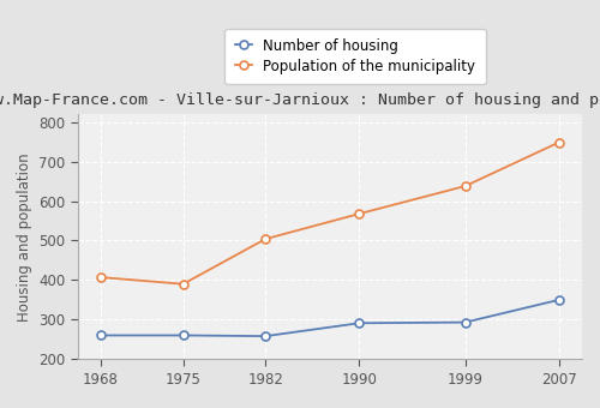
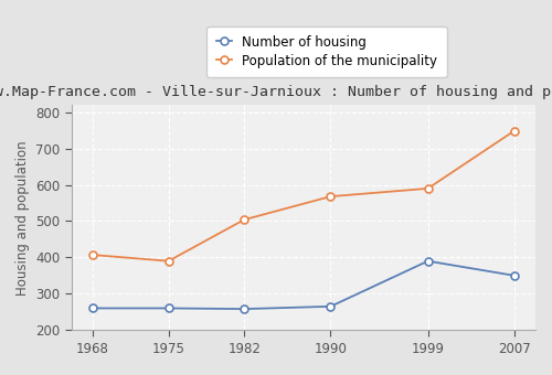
Number of housing/1990: 291 -> 265
Number of housing/1999: 293 -> 390
Population of the municipality/1999: 638 -> 590
